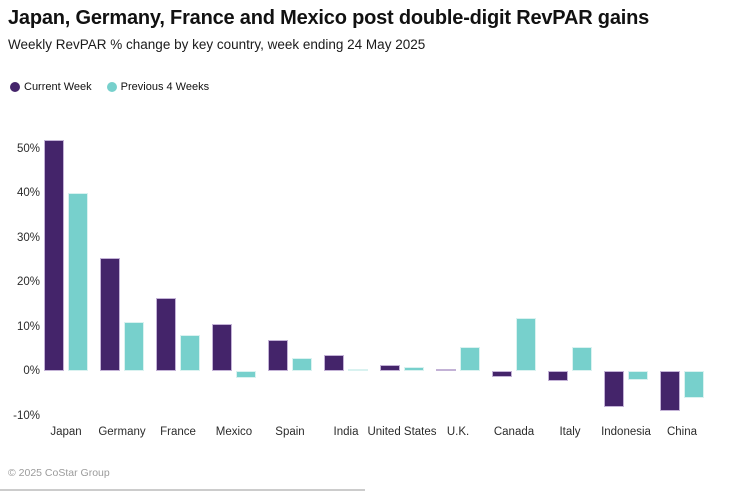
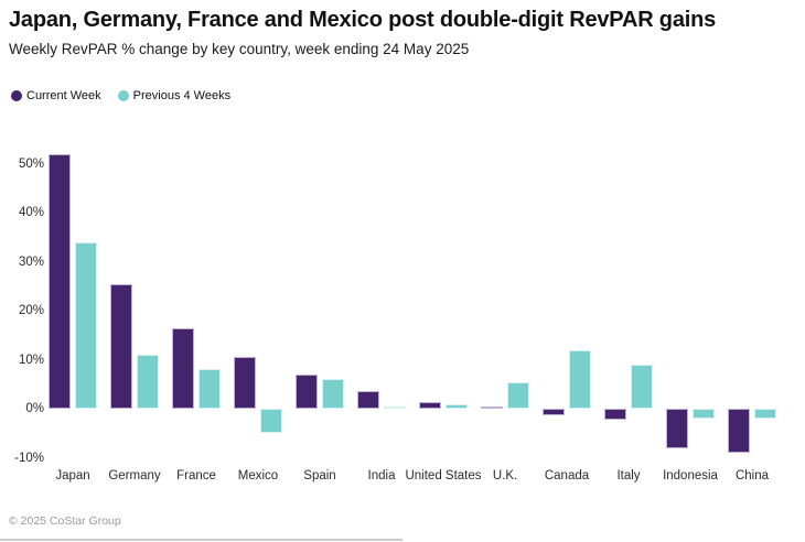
Previous 4 Weeks/Japan: 40% -> 34%
Previous 4 Weeks/Mexico: -2% -> -5%
Previous 4 Weeks/Spain: 3% -> 6%
Previous 4 Weeks/Italy: 5% -> 9%
Previous 4 Weeks/China: -6% -> -2%
